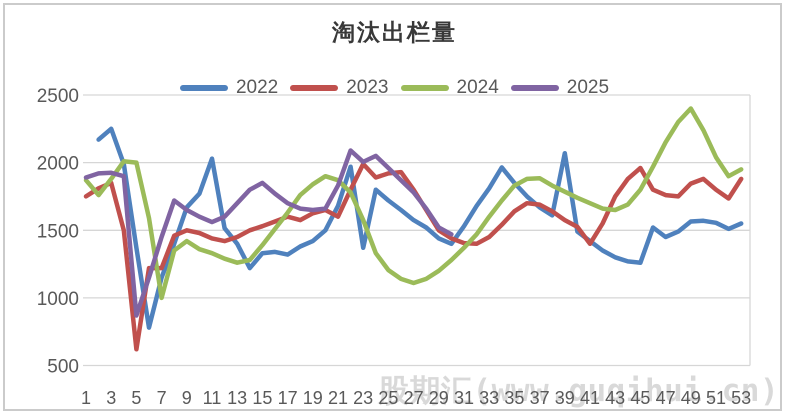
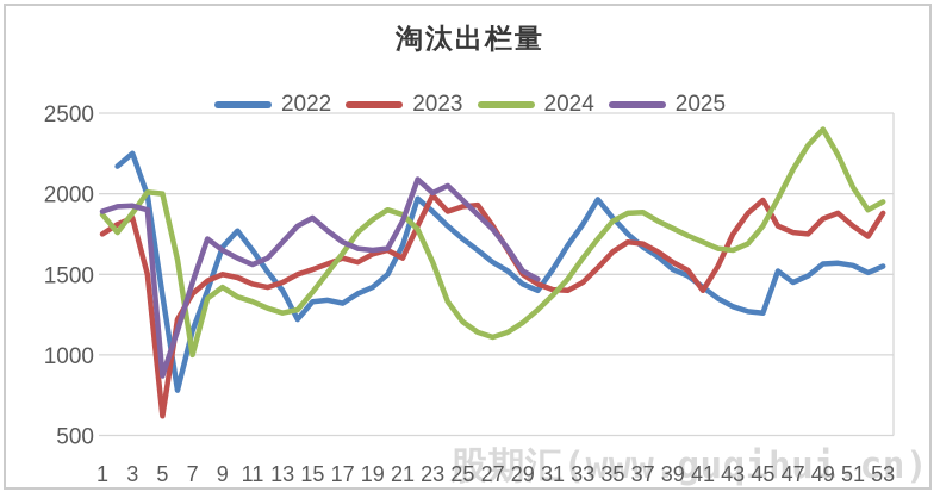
2023/7: 1220 -> 1380
2022/11: 2030 -> 1650
2022/23: 1370 -> 1890
2022/39: 2070 -> 1530
